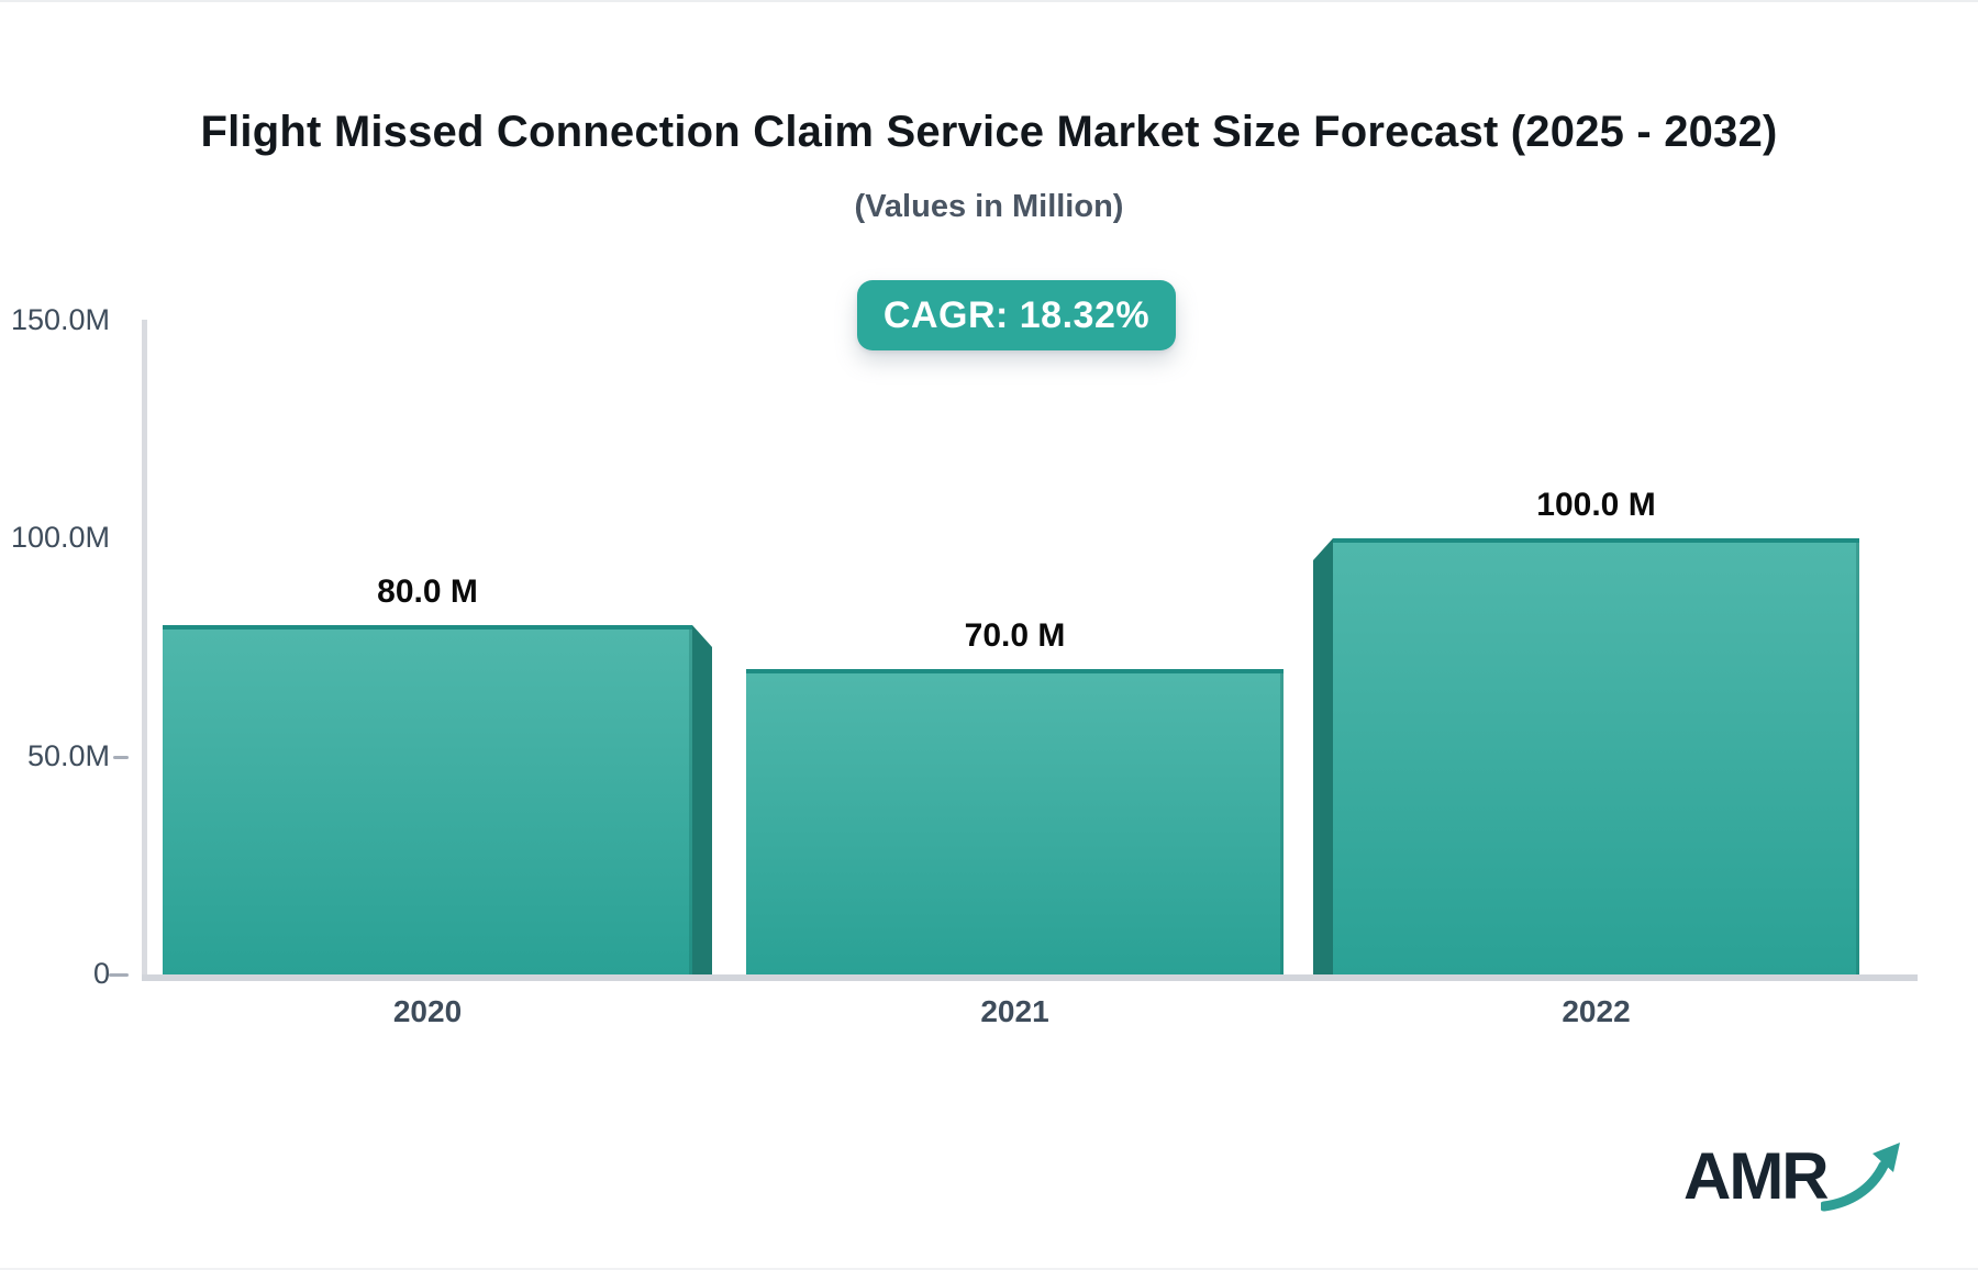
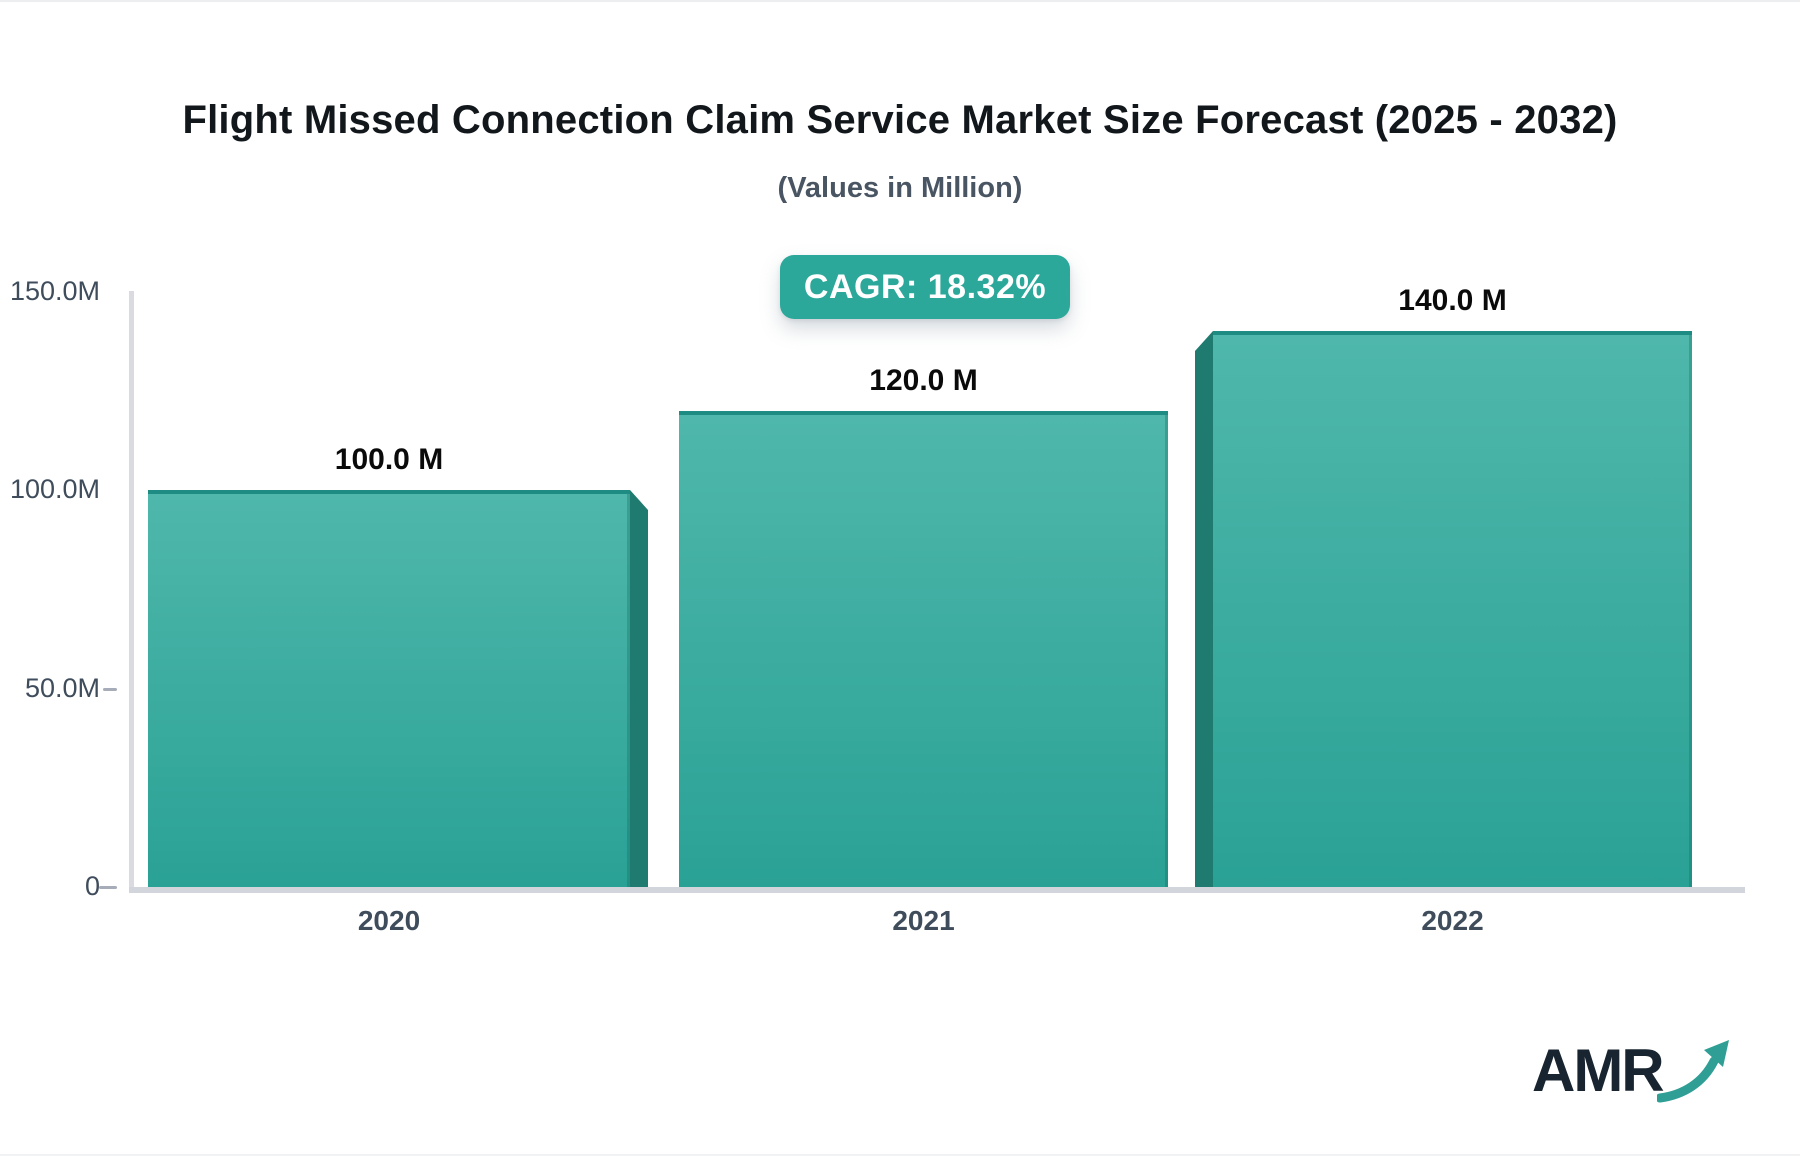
2020: 80.0 -> 100.0
2021: 70.0 -> 120.0
2022: 100.0 -> 140.0
